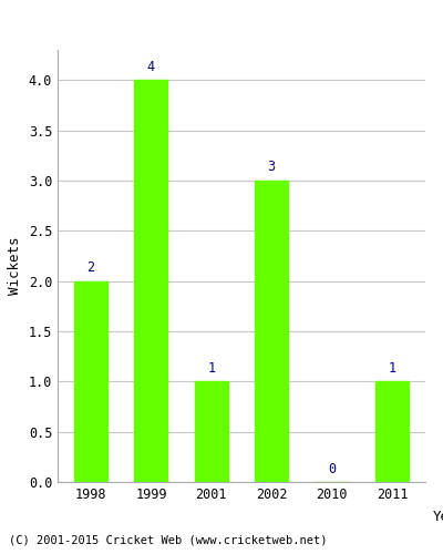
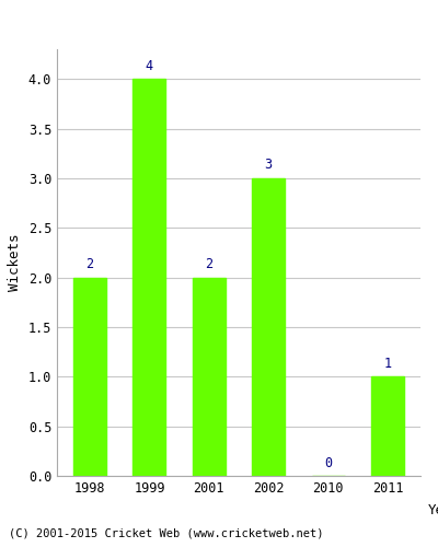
2001: 1 -> 2
